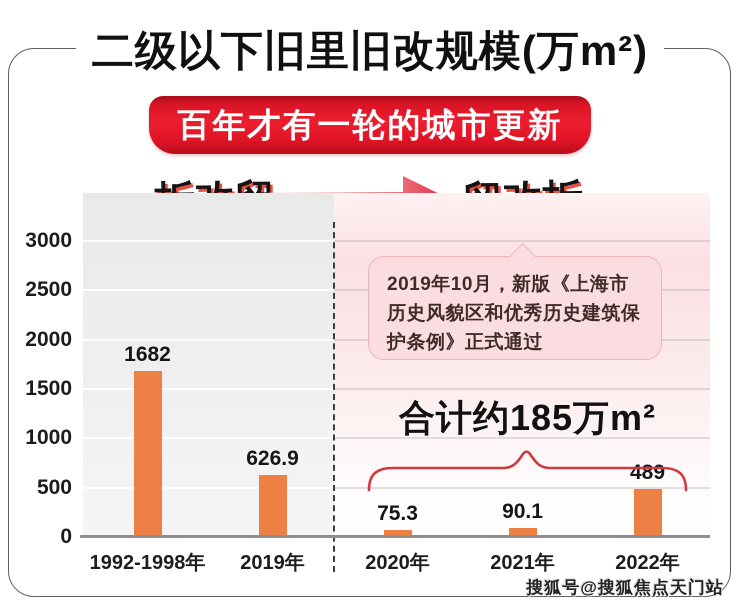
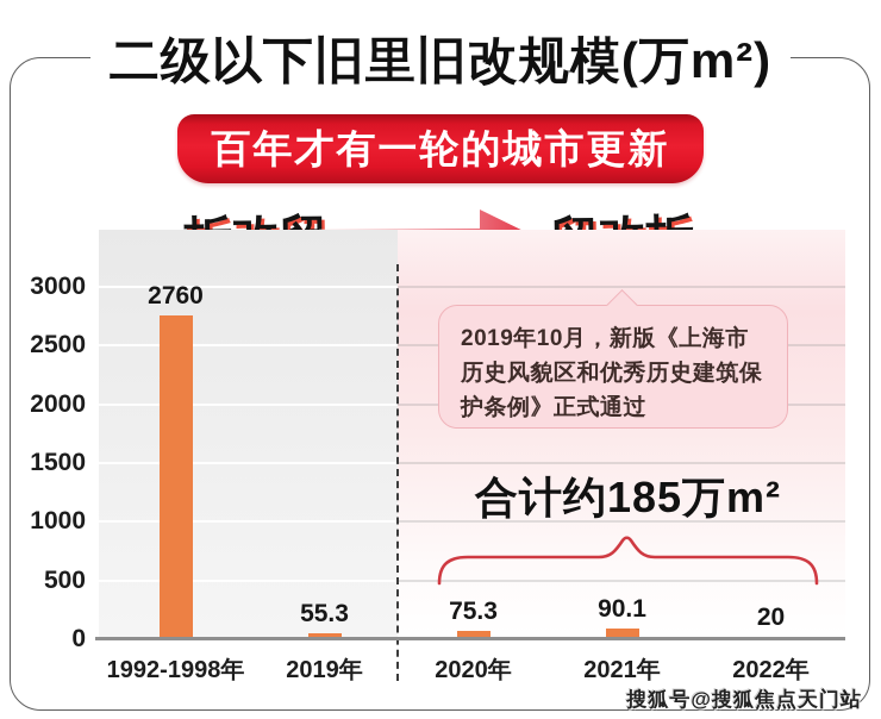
1992-1998年: 1682 -> 2760
2019年: 626.9 -> 55.3
2022年: 489 -> 20
